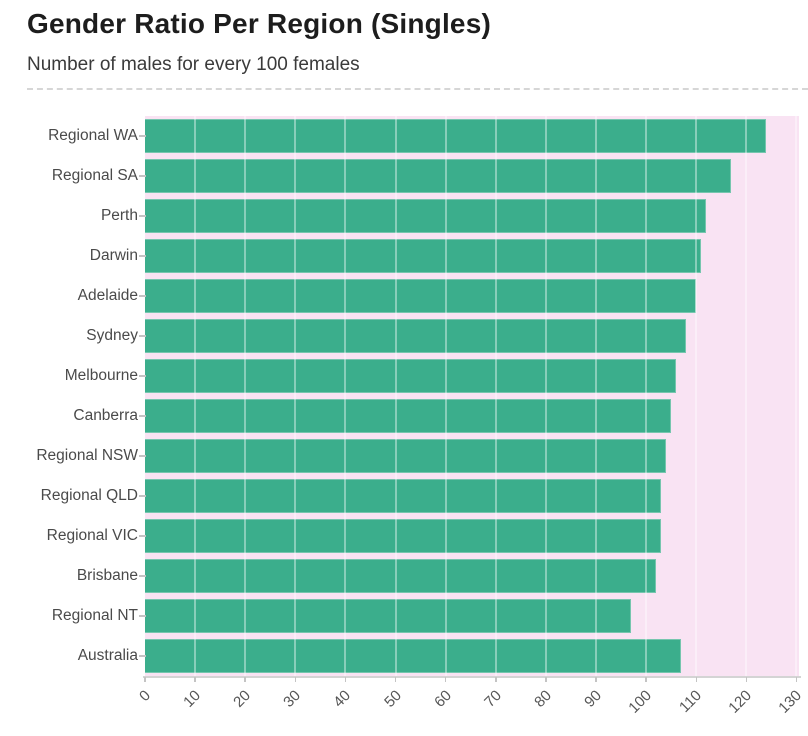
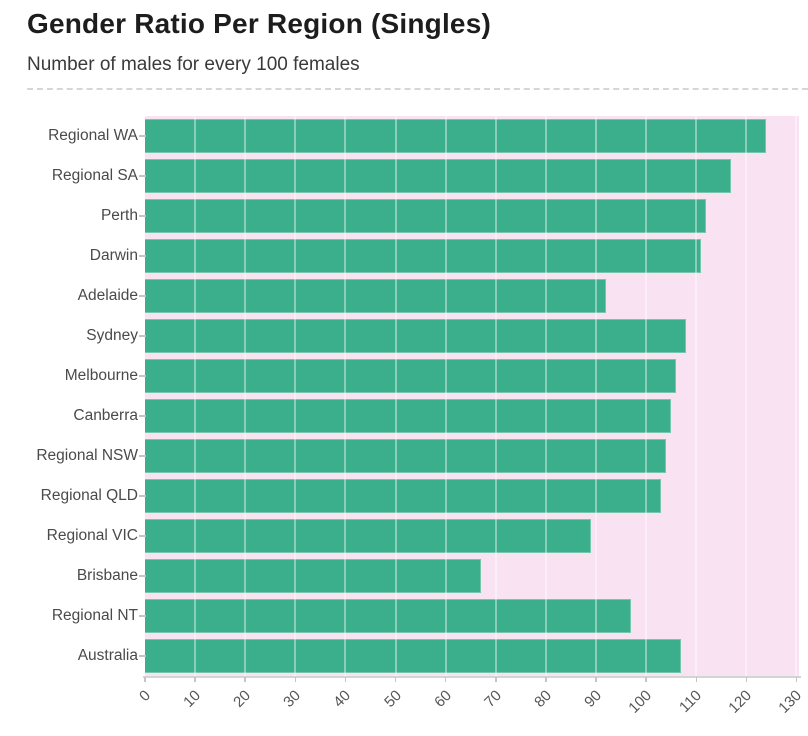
Adelaide: 110 -> 92
Regional VIC: 103 -> 89
Brisbane: 102 -> 67
